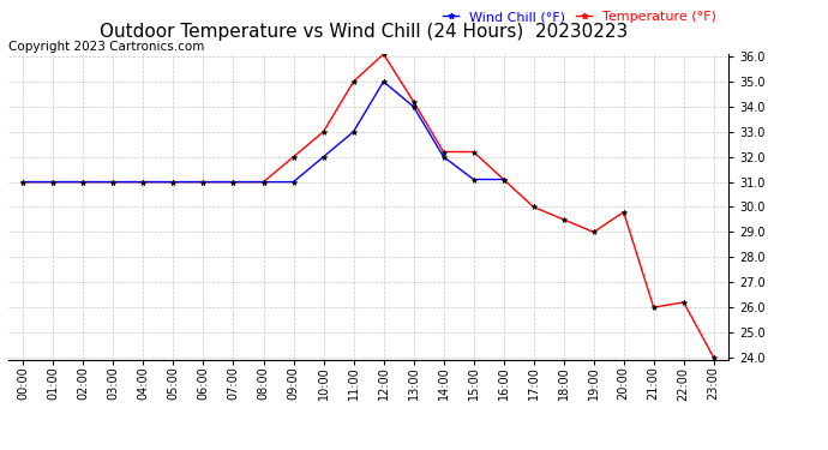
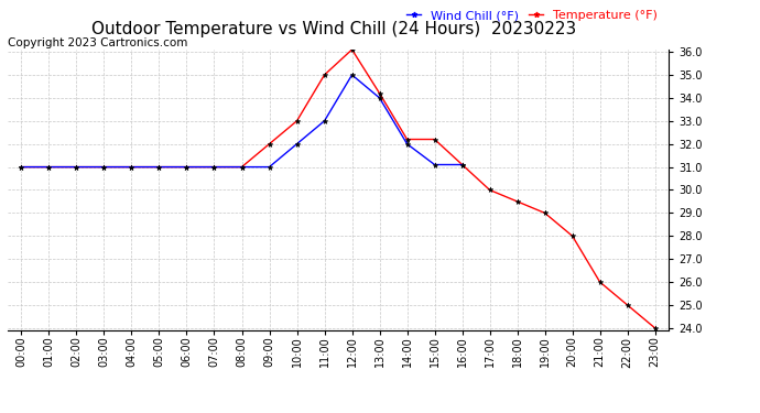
Temperature (°F)/20:00: 29.8 -> 28.0
Temperature (°F)/22:00: 26.2 -> 25.0
